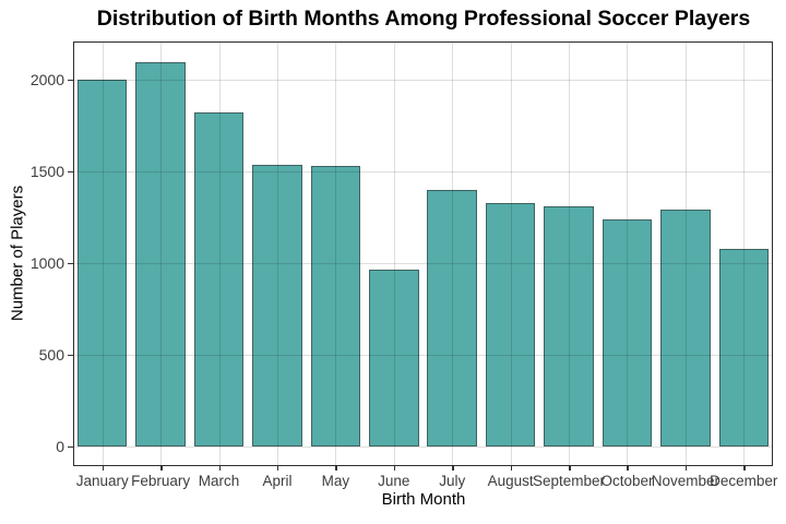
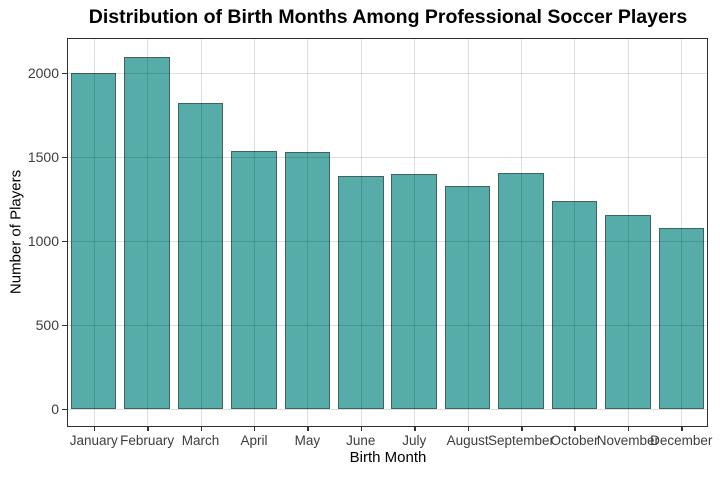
June: 960 -> 1380
September: 1310 -> 1400
November: 1290 -> 1150
